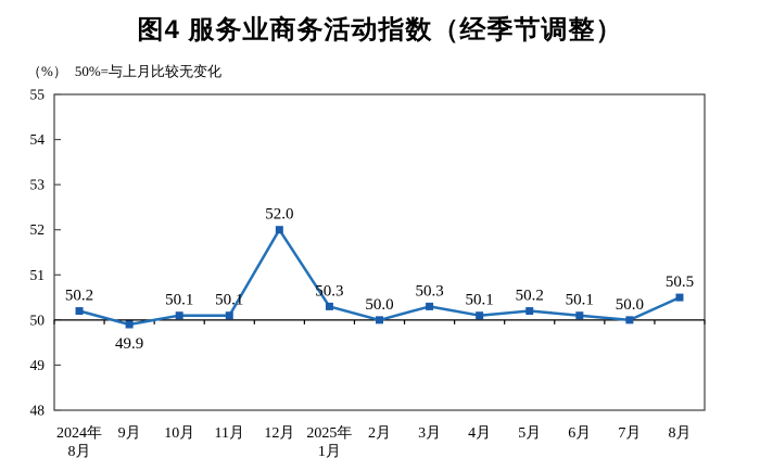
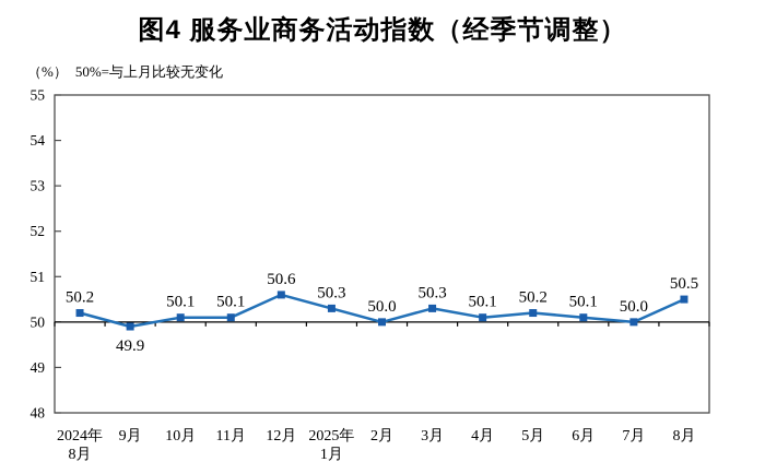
12月: 52.0 -> 50.6
